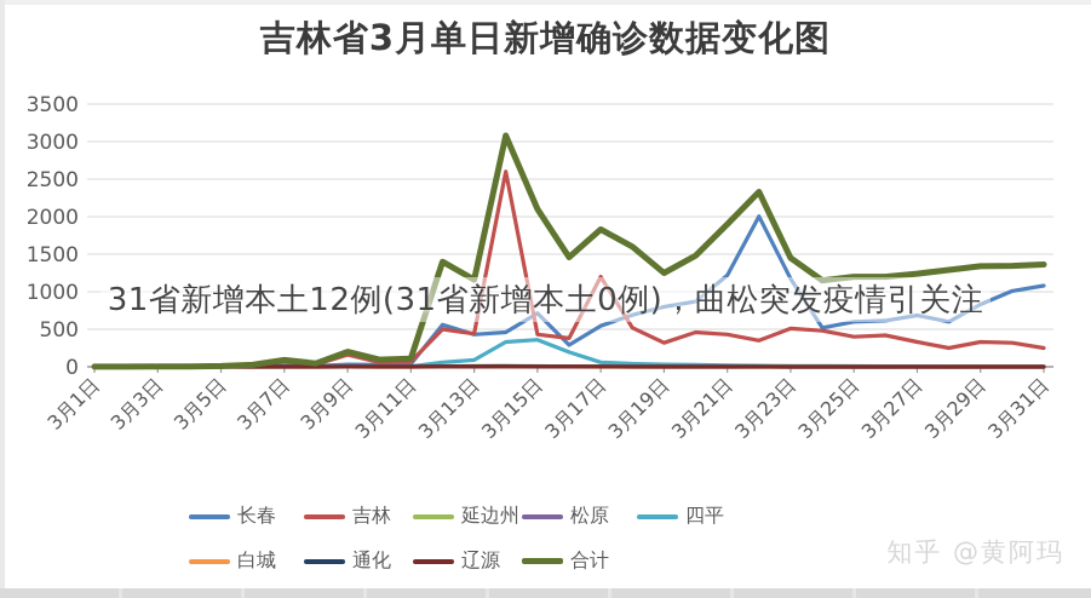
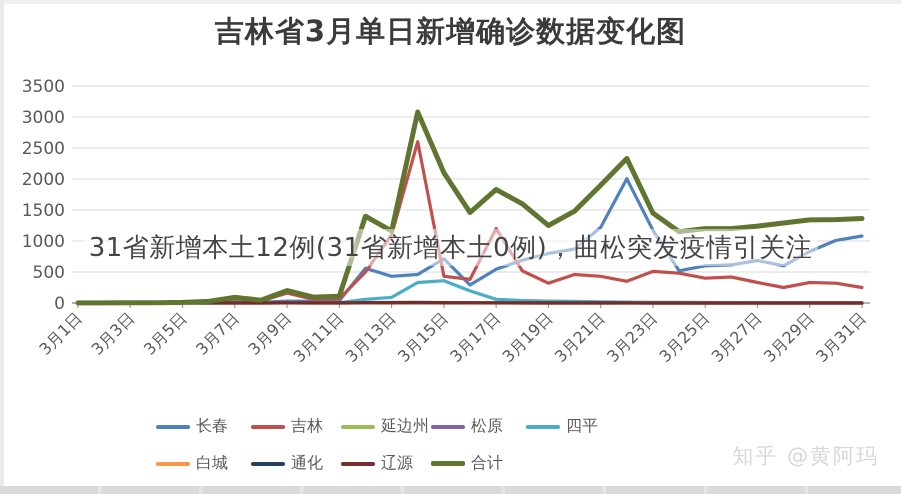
吉林/3月13日: 400 -> 1100
